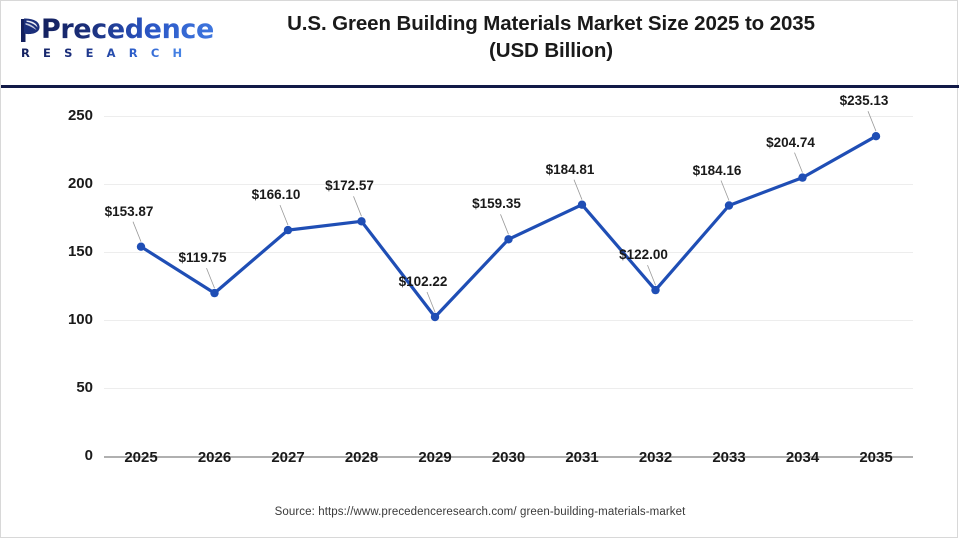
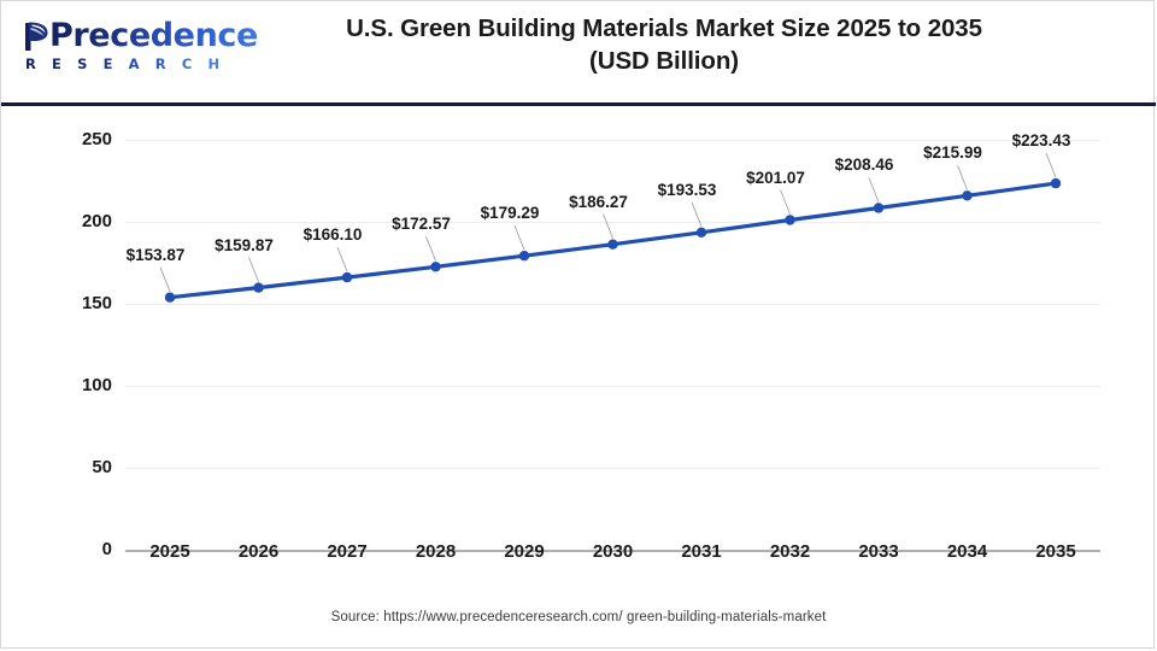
2026: $119.75 -> $159.87
2029: $102.22 -> $179.29
2030: $159.35 -> $186.27
2031: $184.81 -> $193.53
2032: $122.00 -> $201.07
2033: $184.16 -> $208.46
2034: $204.74 -> $215.99
2035: $235.13 -> $223.43
